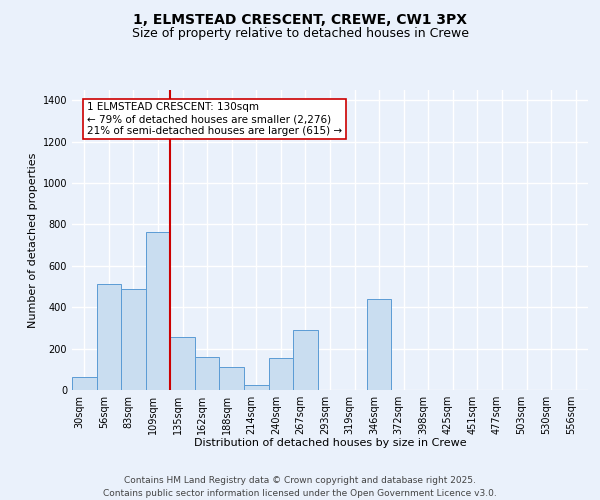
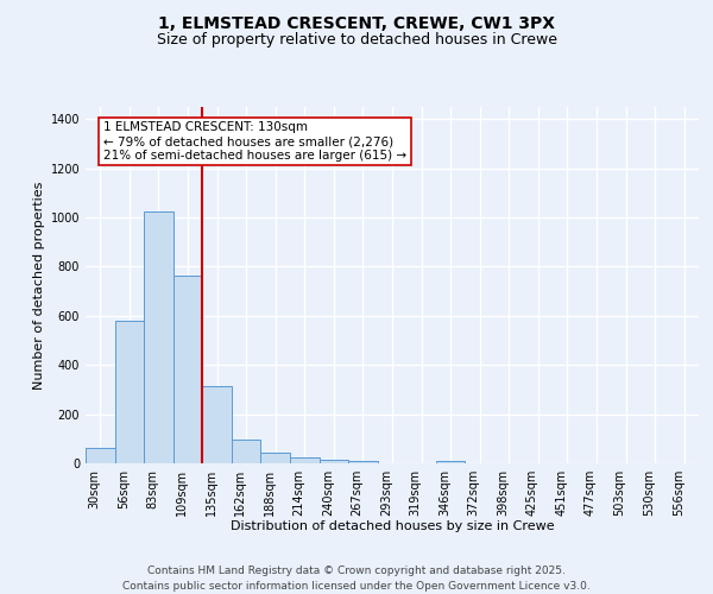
56sqm: 510 -> 580
83sqm: 490 -> 1025
135sqm: 255 -> 315
162sqm: 160 -> 95
188sqm: 110 -> 45
240sqm: 155 -> 15
267sqm: 290 -> 10
346sqm: 440 -> 12
